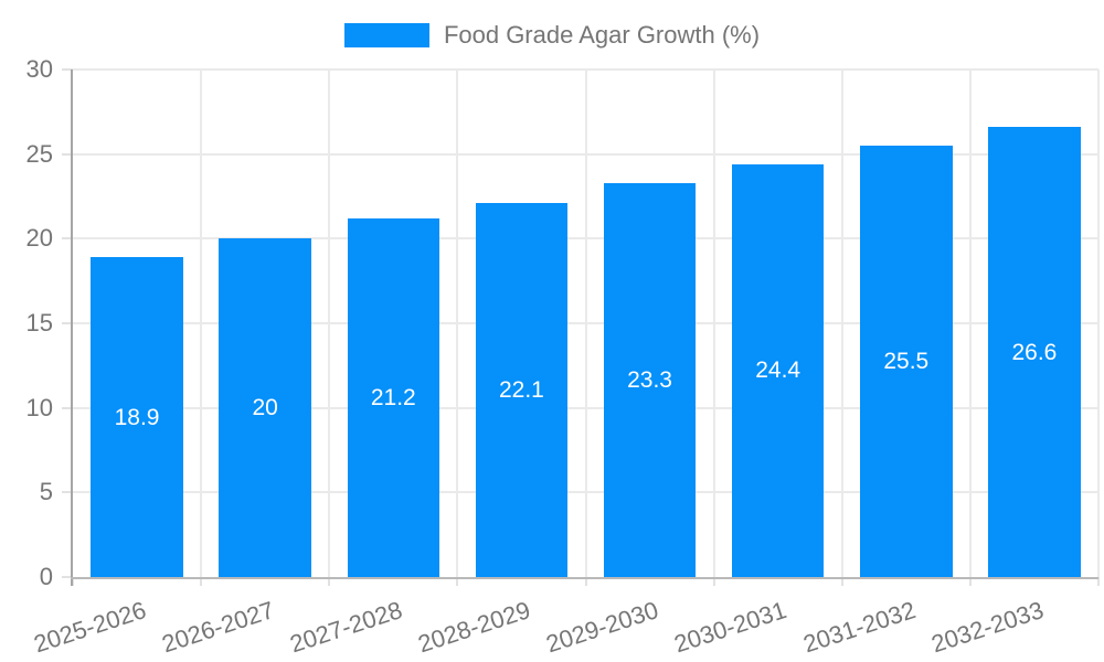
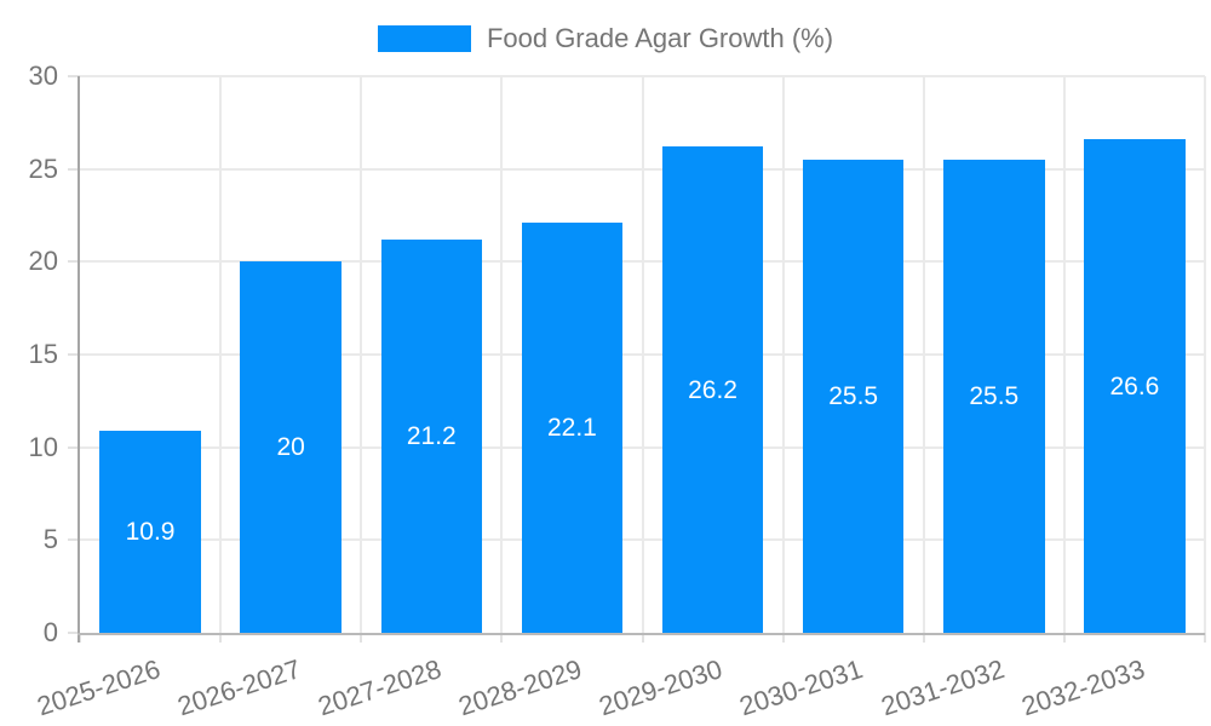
2025-2026: 18.9 -> 10.9
2029-2030: 23.3 -> 26.2
2030-2031: 24.4 -> 25.5
